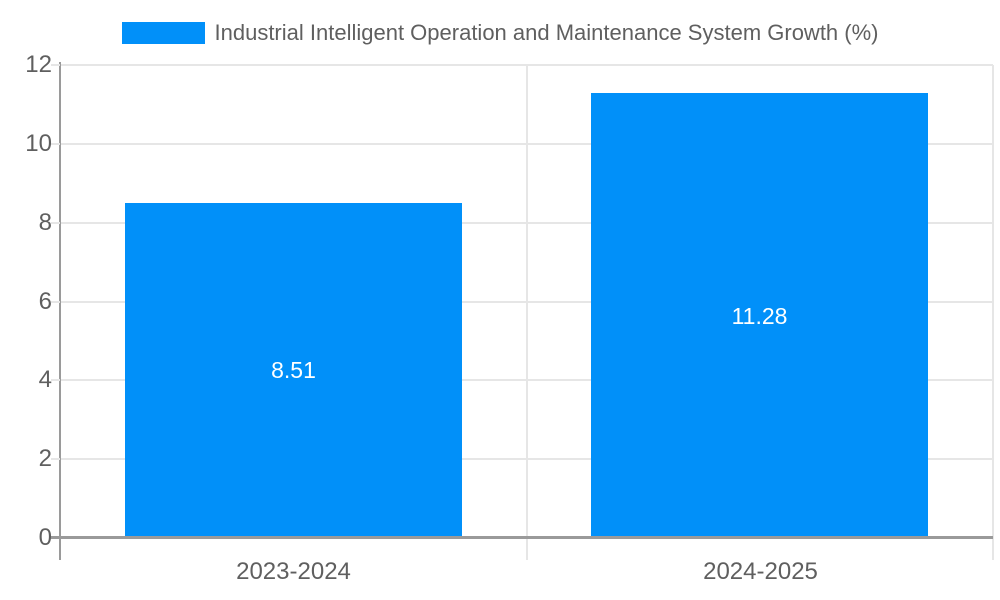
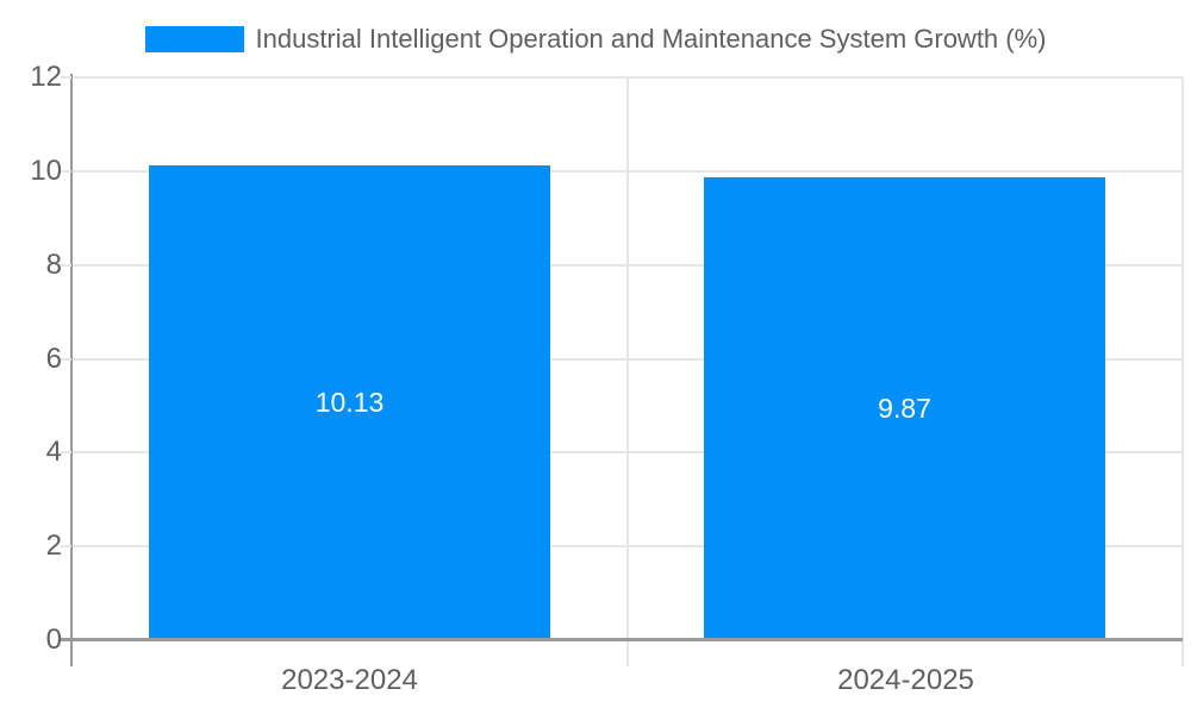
2023-2024: 8.51 -> 10.13
2024-2025: 11.28 -> 9.87
